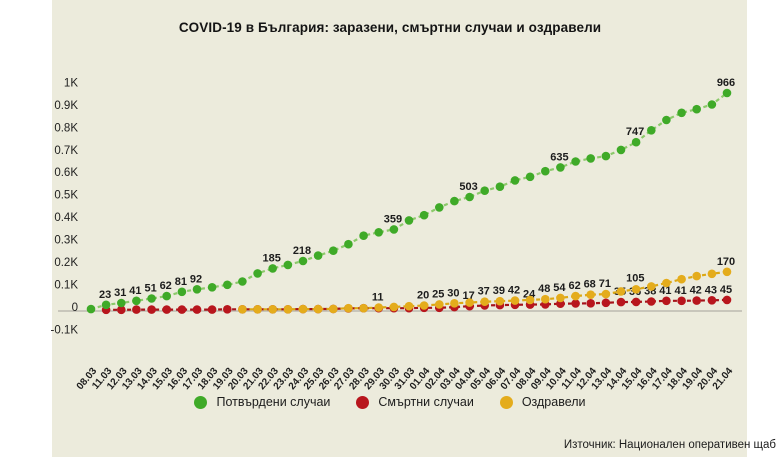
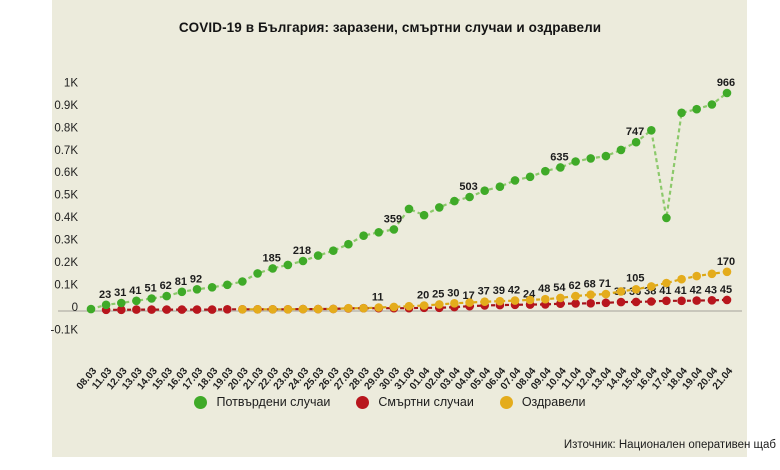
Потвърдени случаи/31.03: 0.40K -> 0.45K
Потвърдени случаи/17.04: 0.85K -> 0.41K
